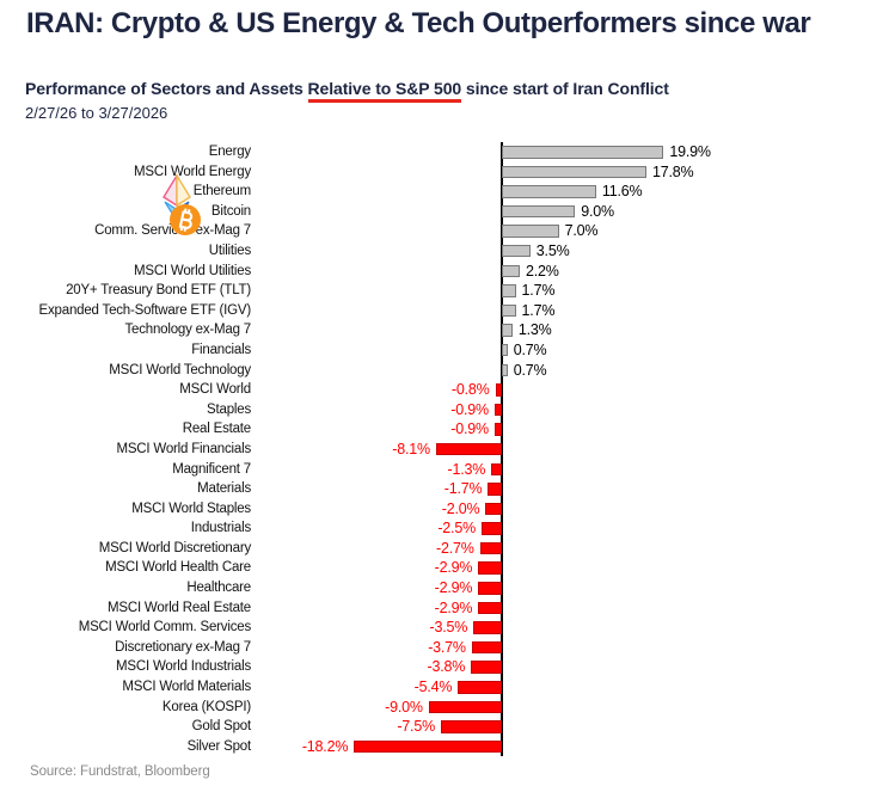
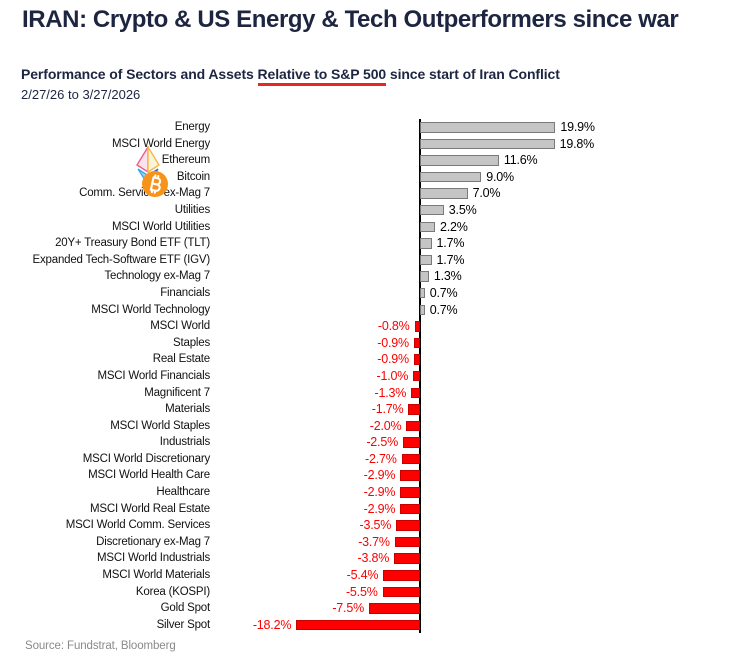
MSCI World Energy: 17.8% -> 19.8%
MSCI World Financials: -8.1% -> -1.0%
Korea (KOSPI): -9.0% -> -5.5%
